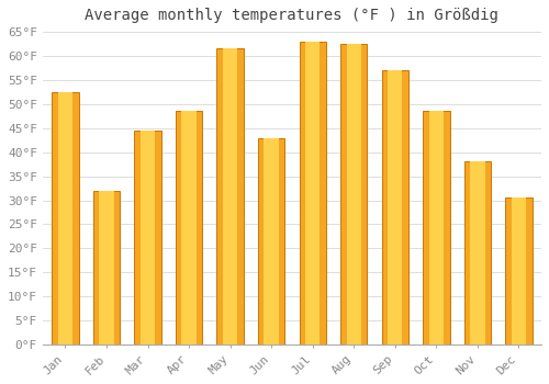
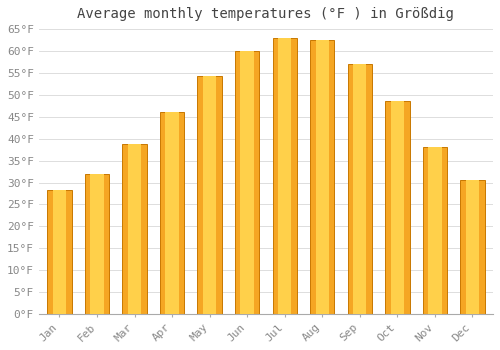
Jan: 52.5°F -> 28.4°F
Mar: 44.5°F -> 38.8°F
Apr: 48.5°F -> 46.0°F
May: 61.5°F -> 54.3°F
Jun: 43.0°F -> 60.0°F
